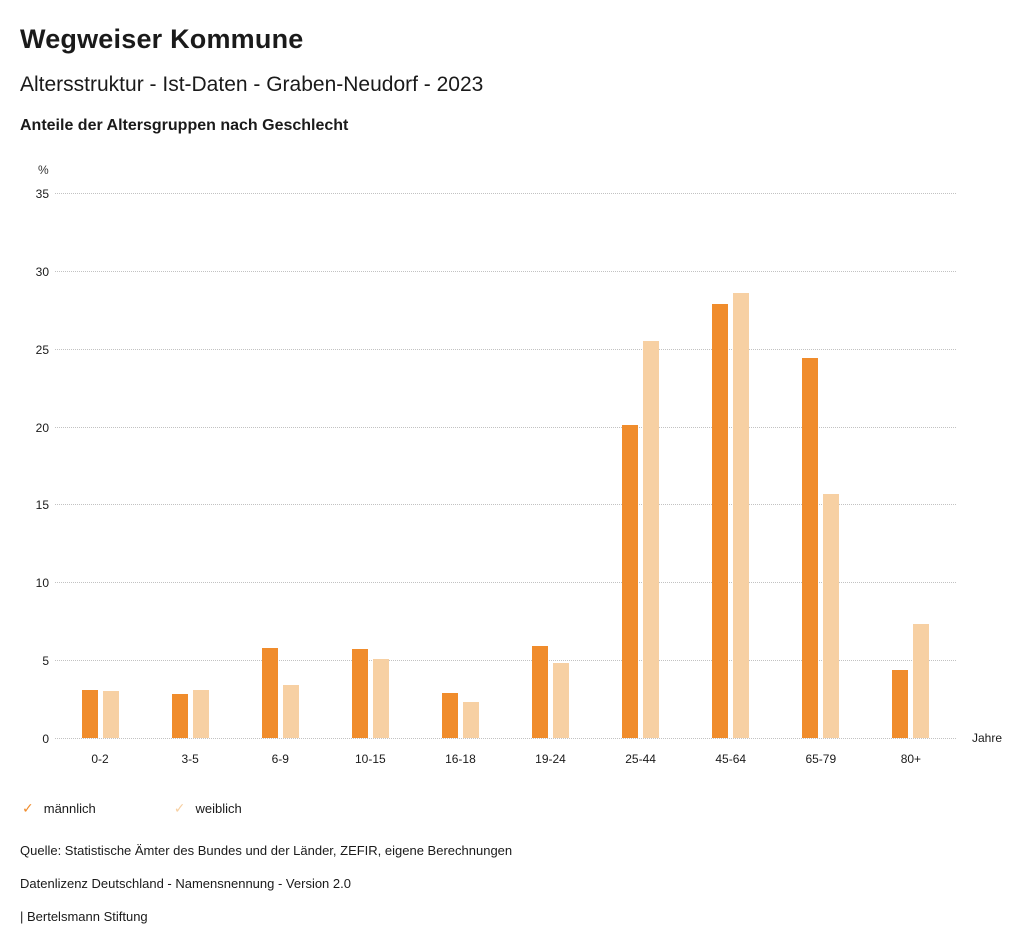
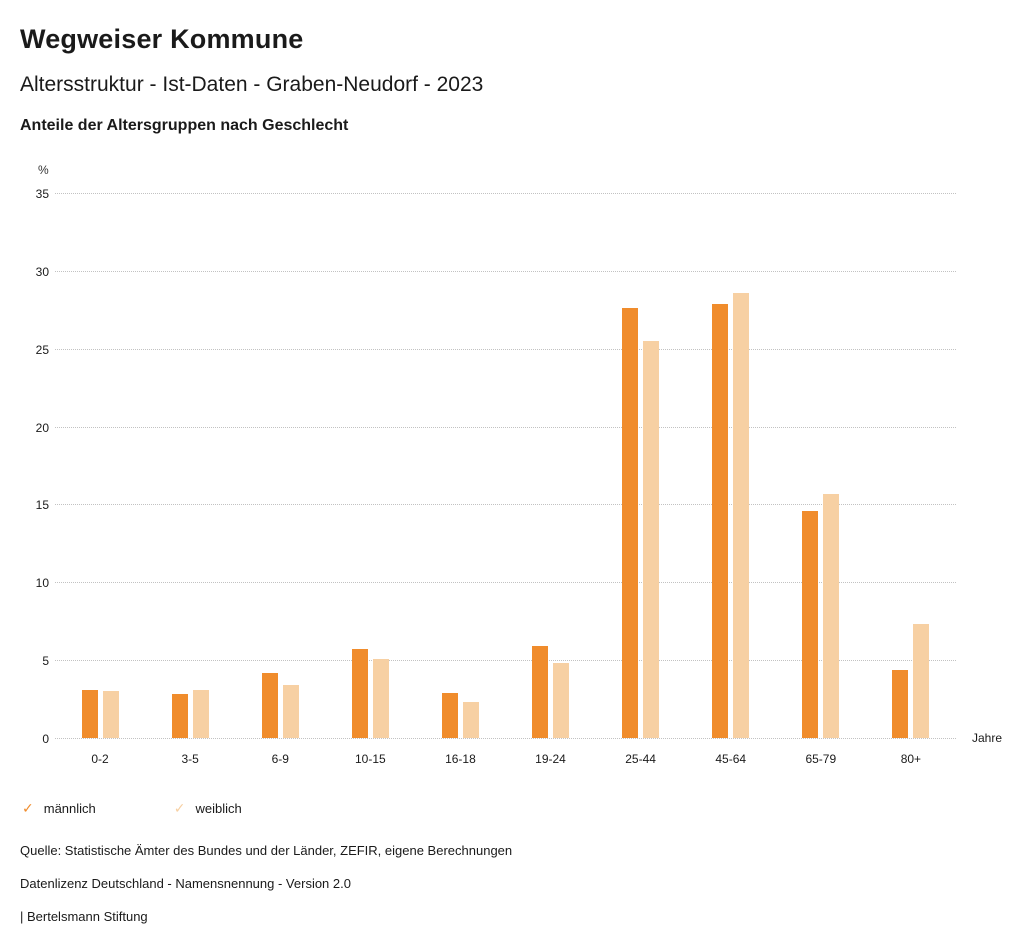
männlich/6-9: 5.8 -> 4.2
männlich/25-44: 20.1 -> 27.6
männlich/65-79: 24.4 -> 14.6
